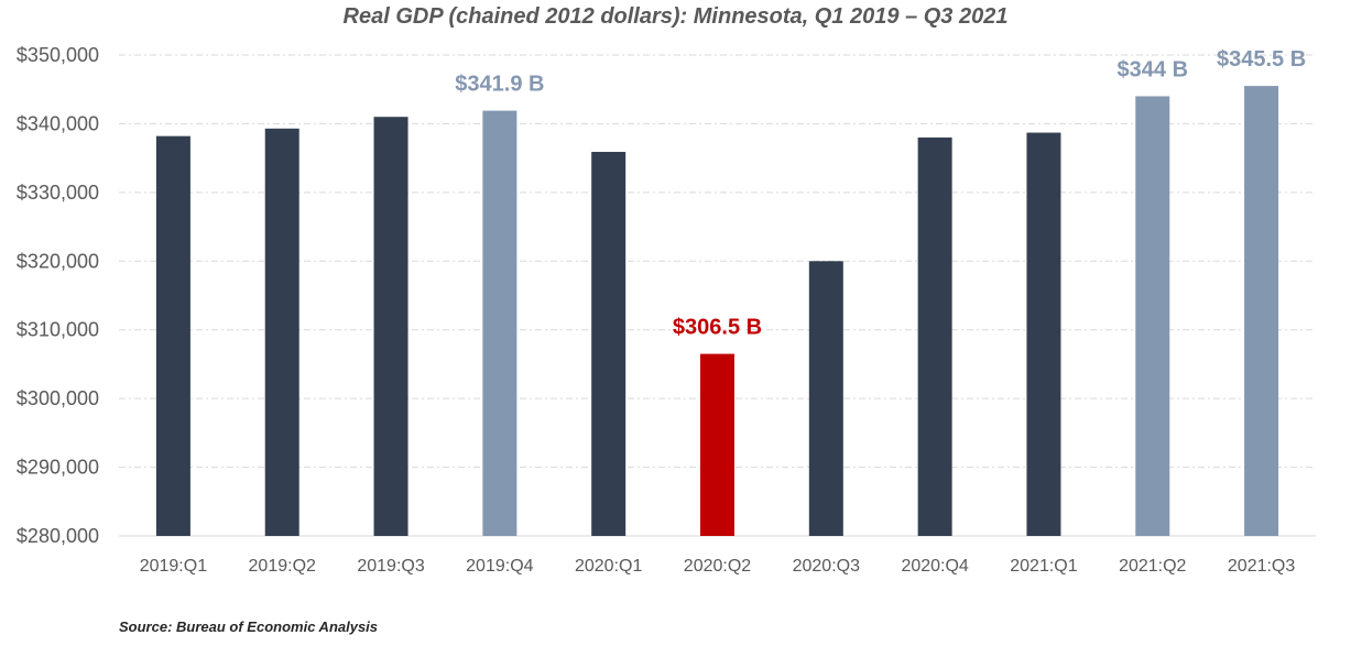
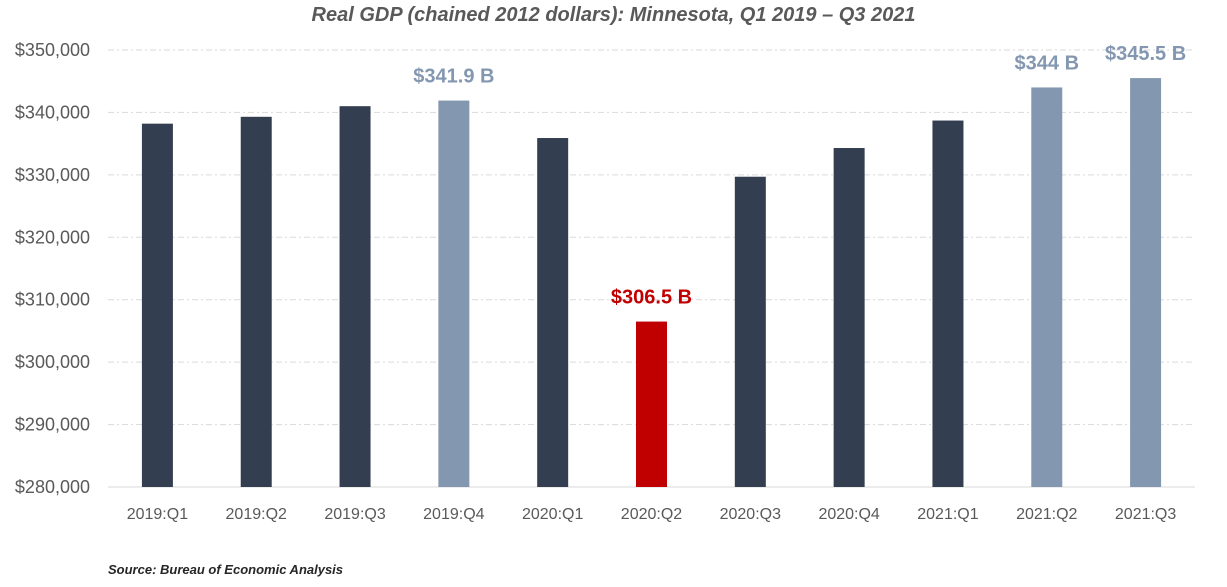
2020:Q3: $320000 -> $330000
2020:Q4: $338000 -> $334000
